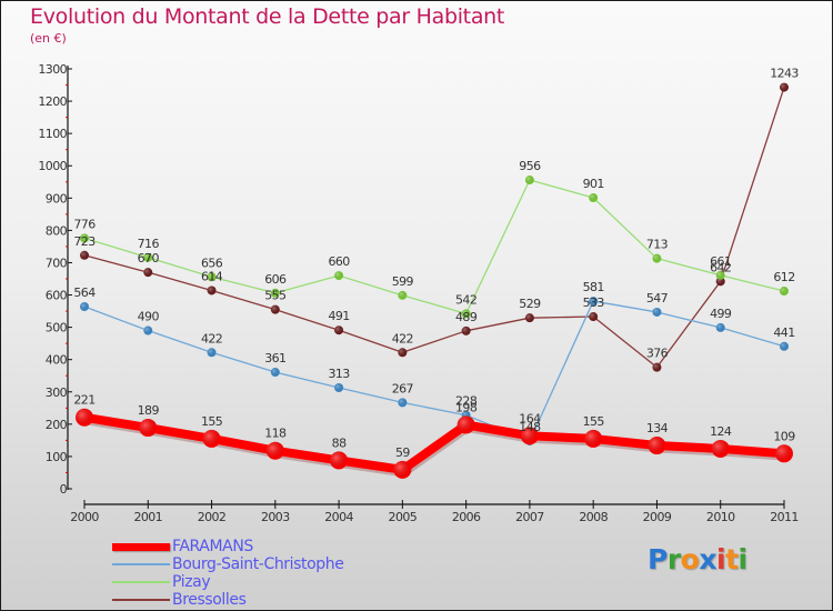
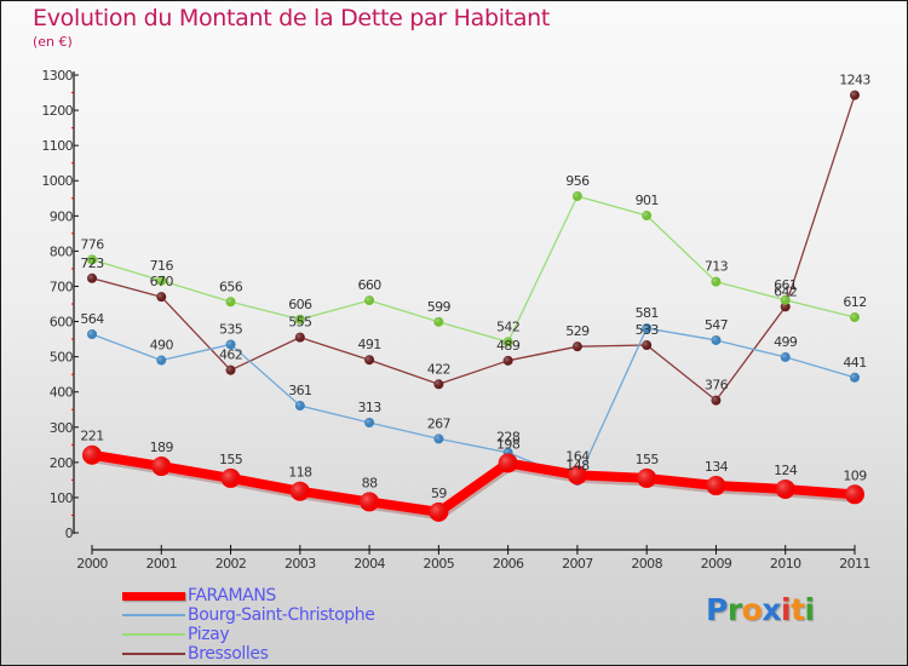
Bourg-Saint-Christophe/2002: 422 -> 535
Bressolles/2002: 614 -> 462
